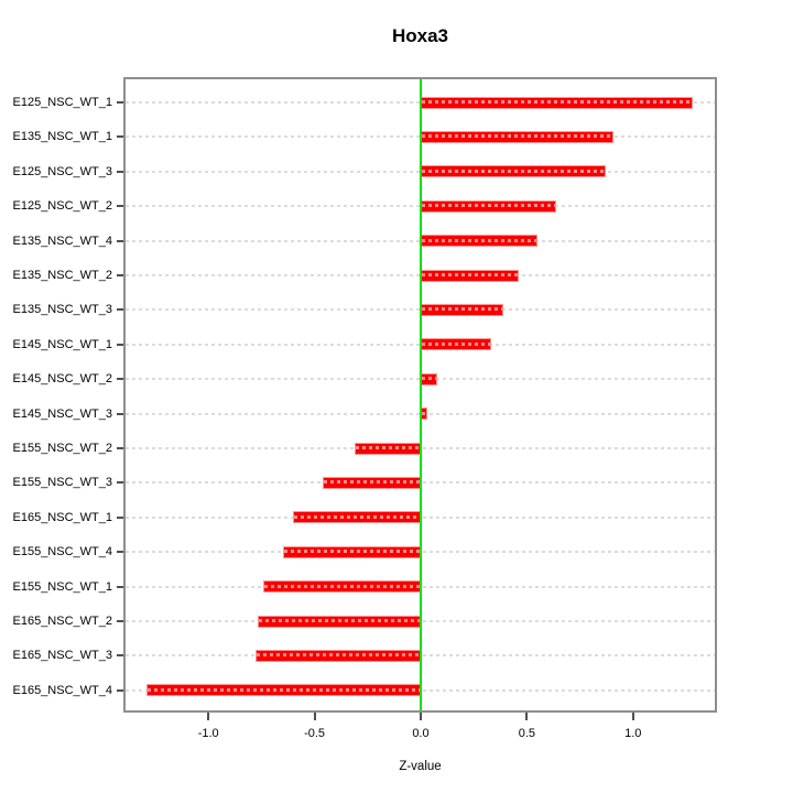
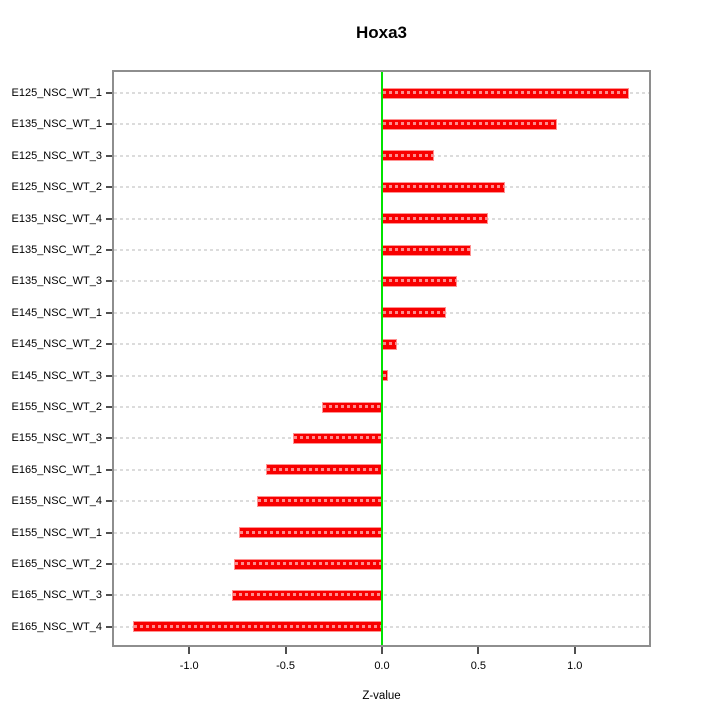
E125_NSC_WT_3: 0.87 -> 0.27
